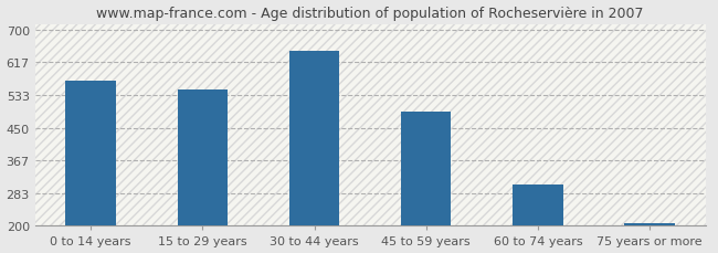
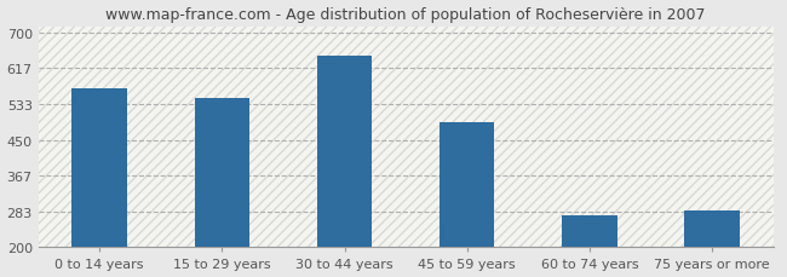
60 to 74 years: 305 -> 275
75 years or more: 206 -> 285
